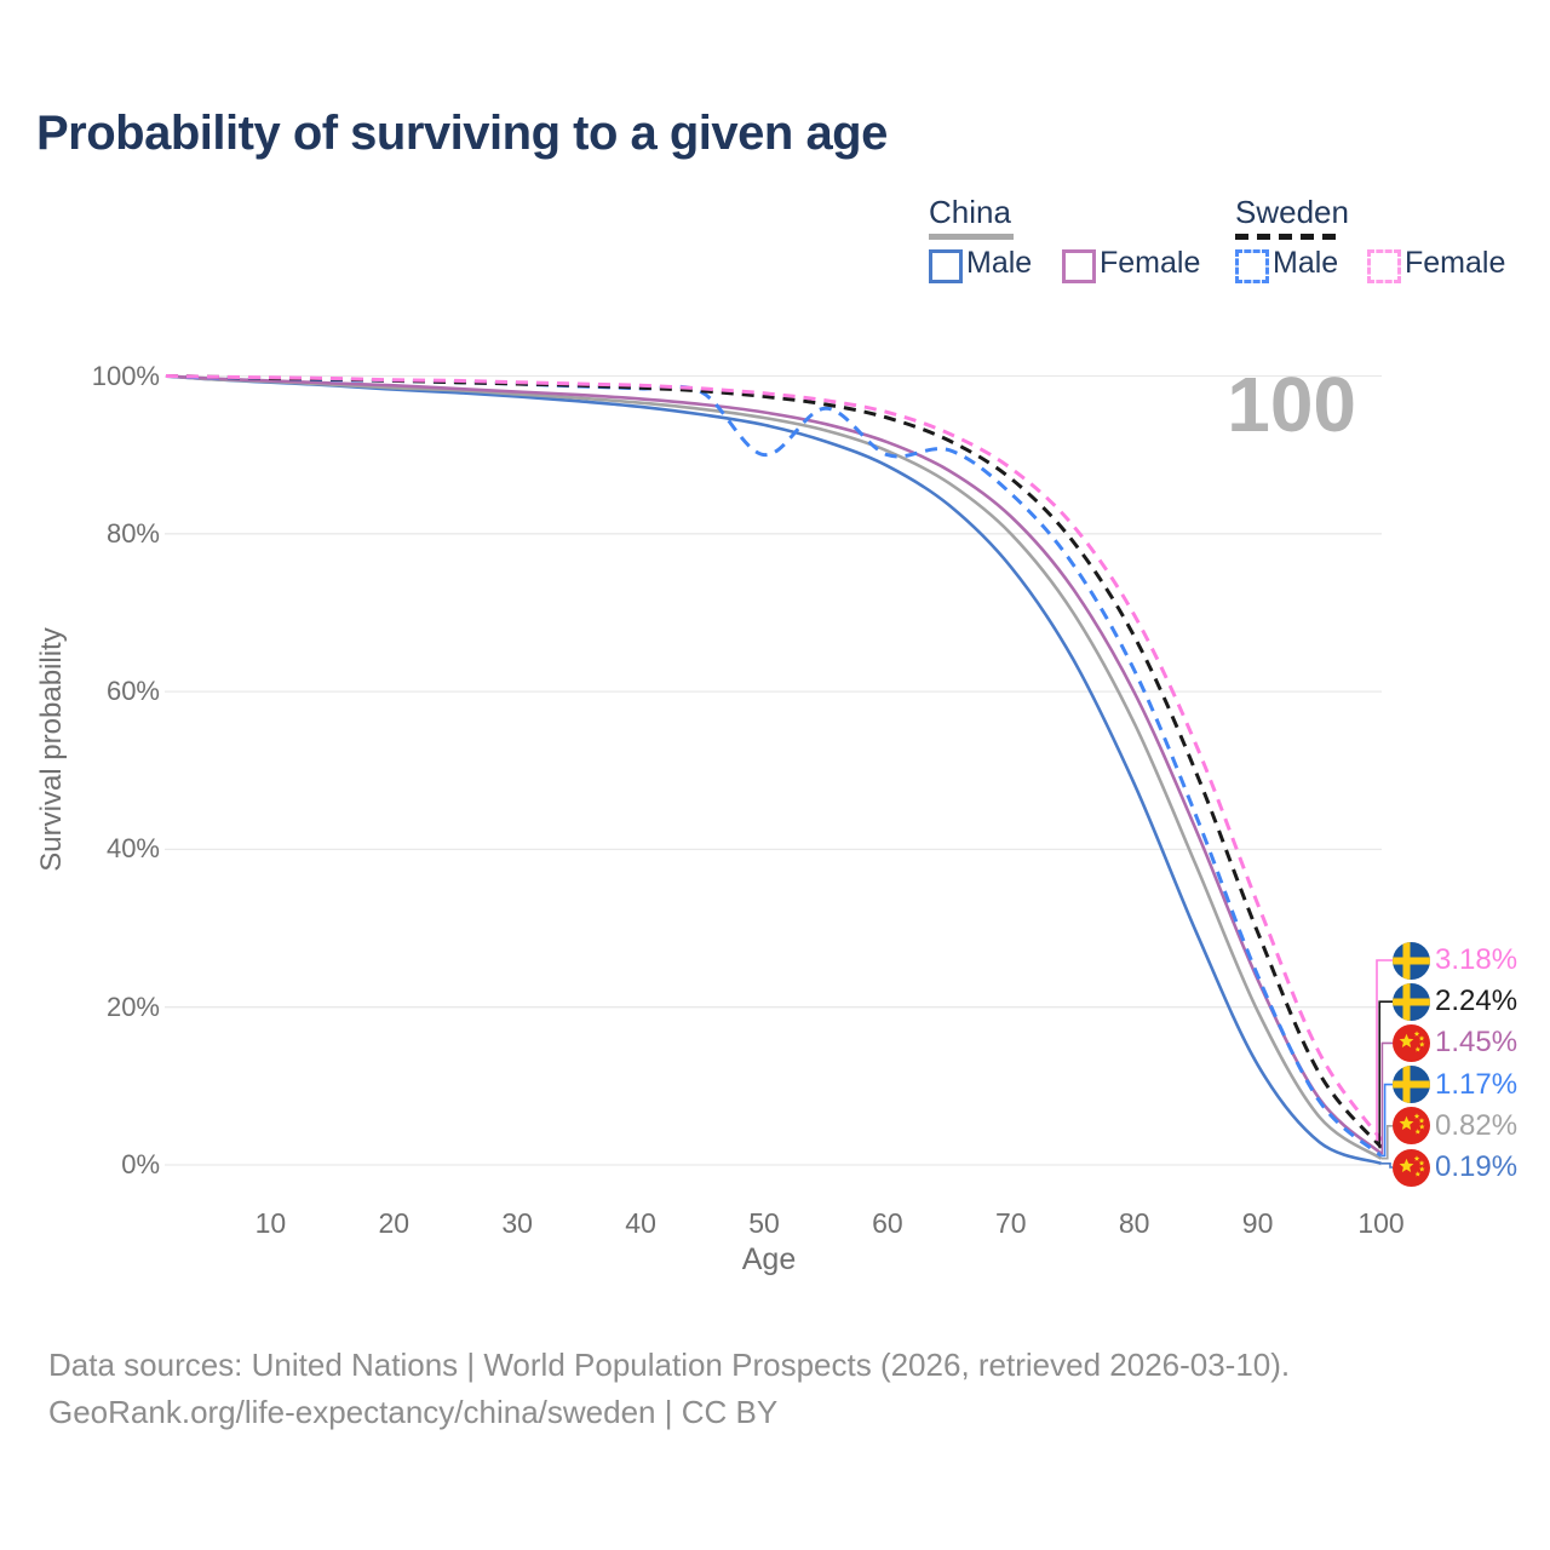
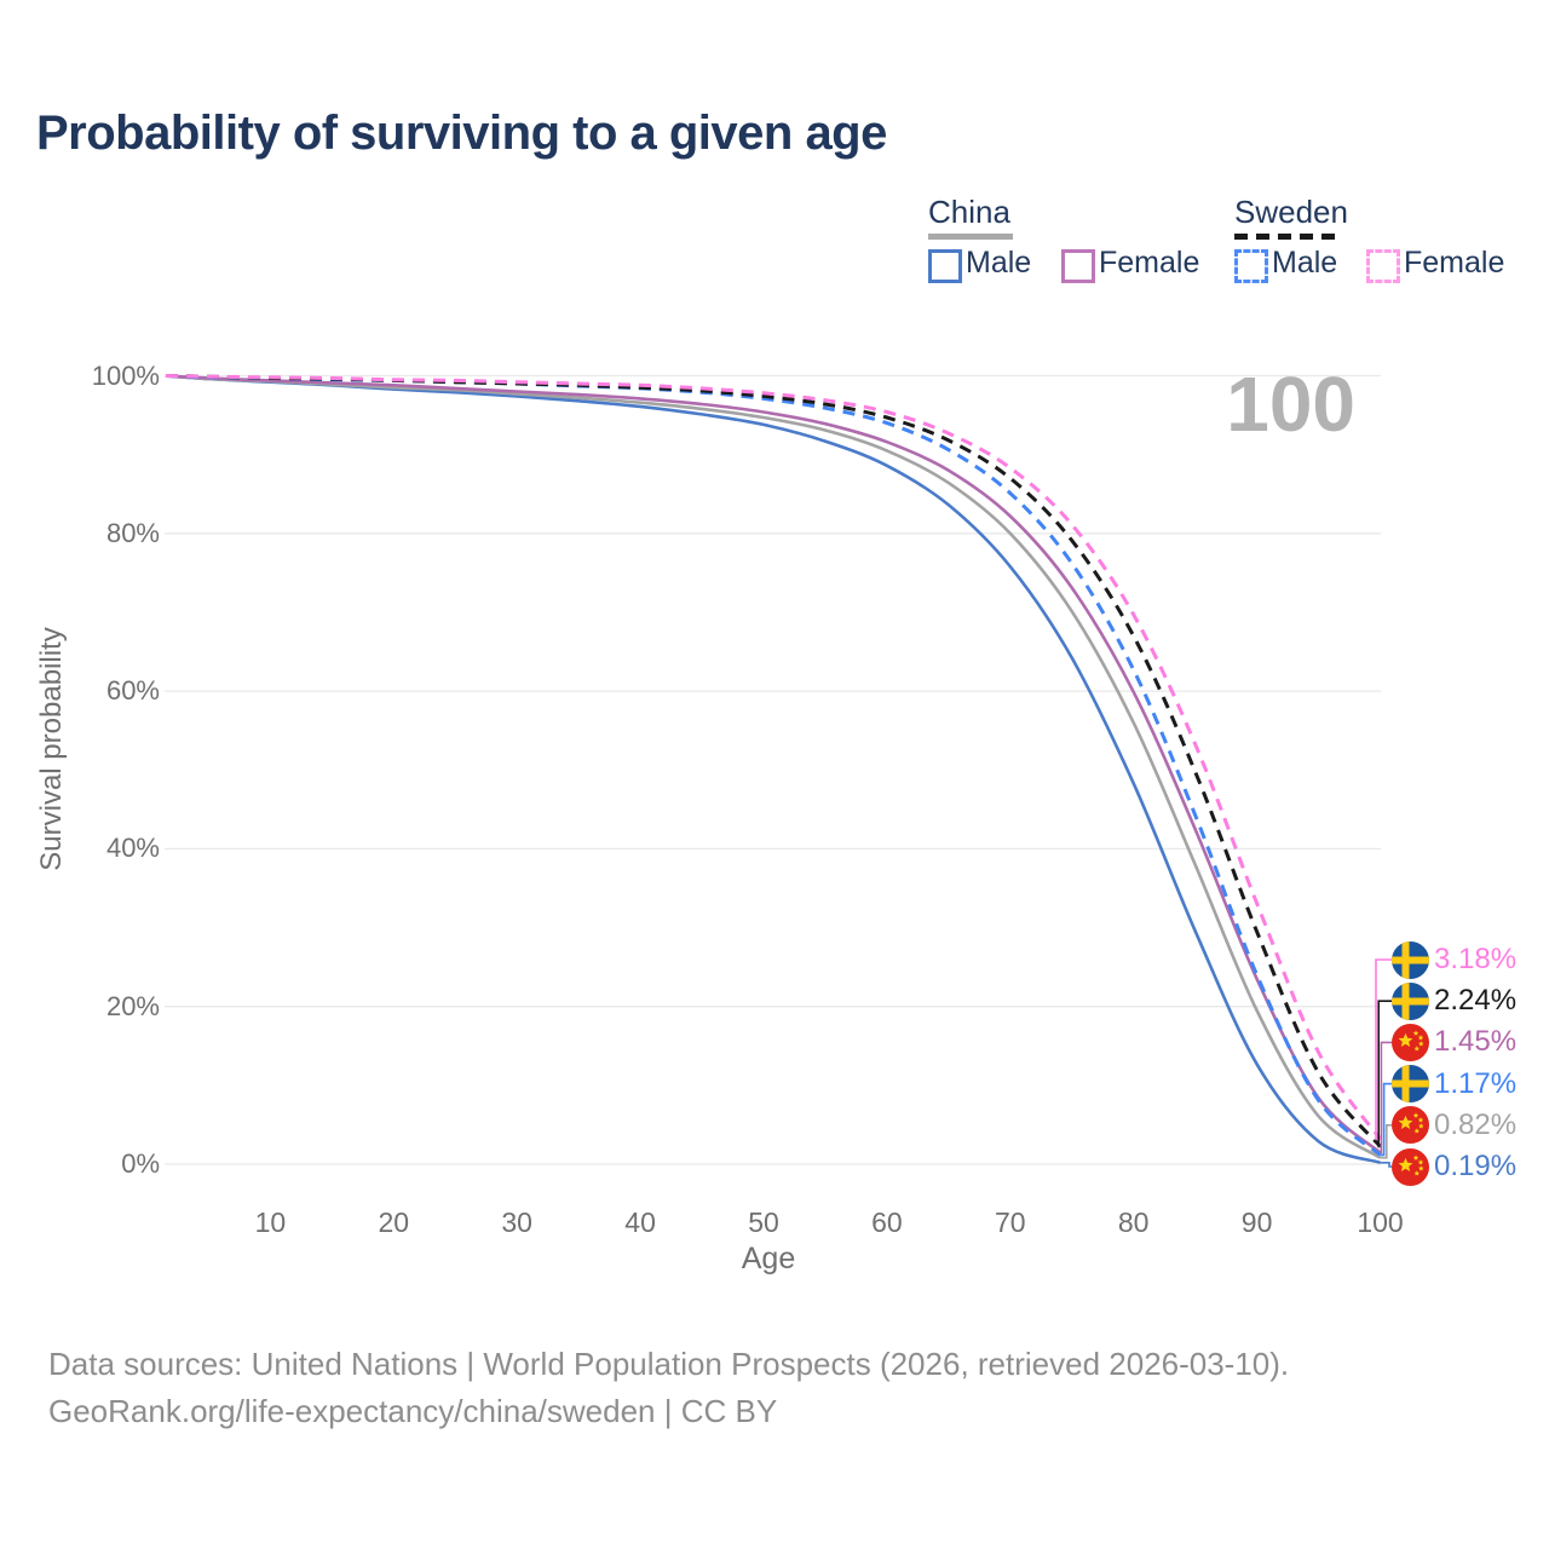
Sweden Male/50: 90% -> 97%
Sweden Male/60: 90% -> 94%
